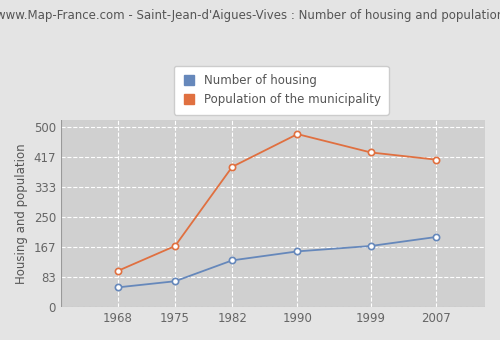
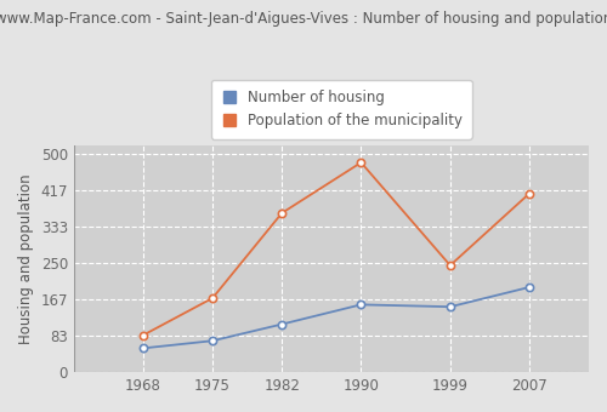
Population of the municipality/1968: 101 -> 85
Number of housing/1982: 130 -> 110
Population of the municipality/1982: 390 -> 365
Number of housing/1999: 170 -> 150
Population of the municipality/1999: 430 -> 245
